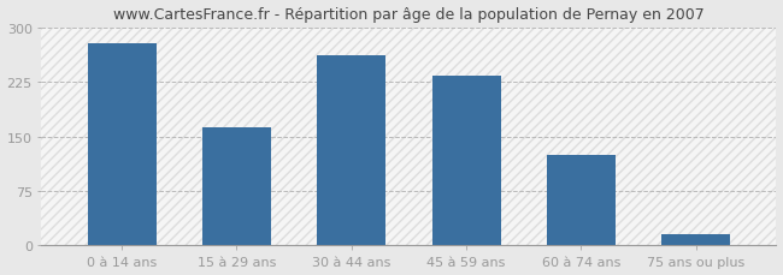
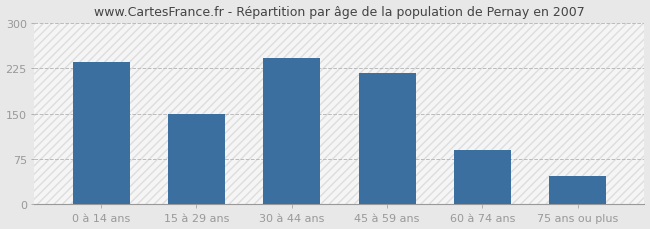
0 à 14 ans: 278 -> 235
15 à 29 ans: 162 -> 150
30 à 44 ans: 262 -> 242
45 à 59 ans: 234 -> 218
60 à 74 ans: 124 -> 90
75 ans ou plus: 16 -> 47
